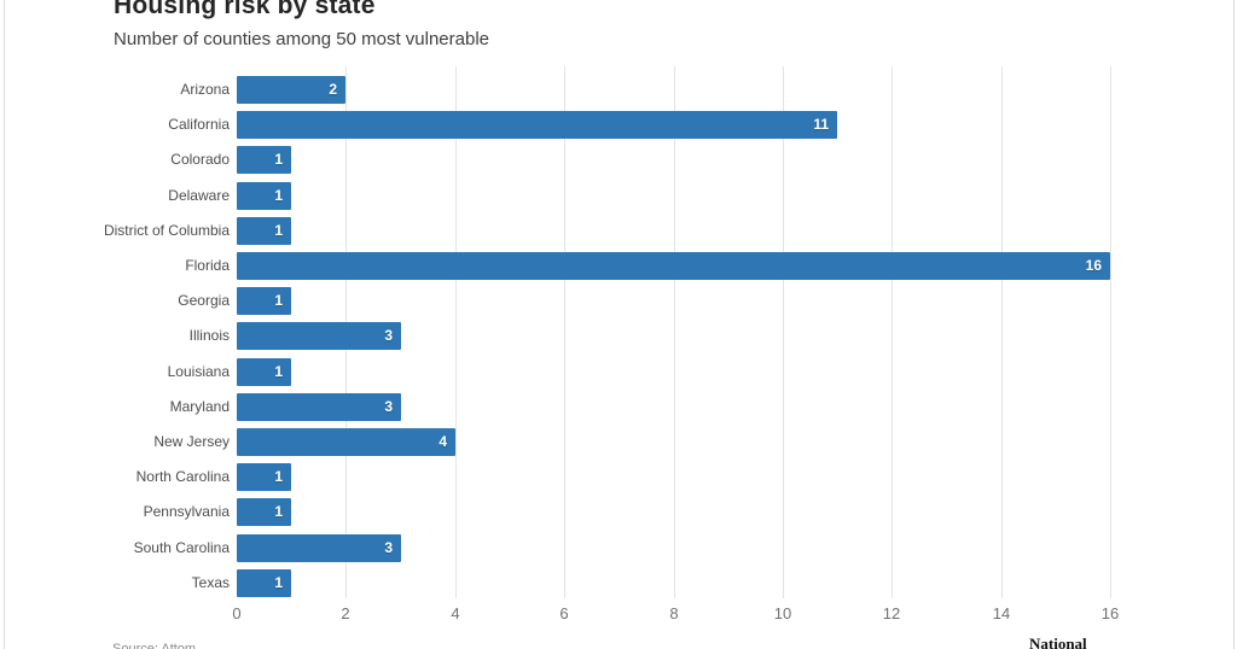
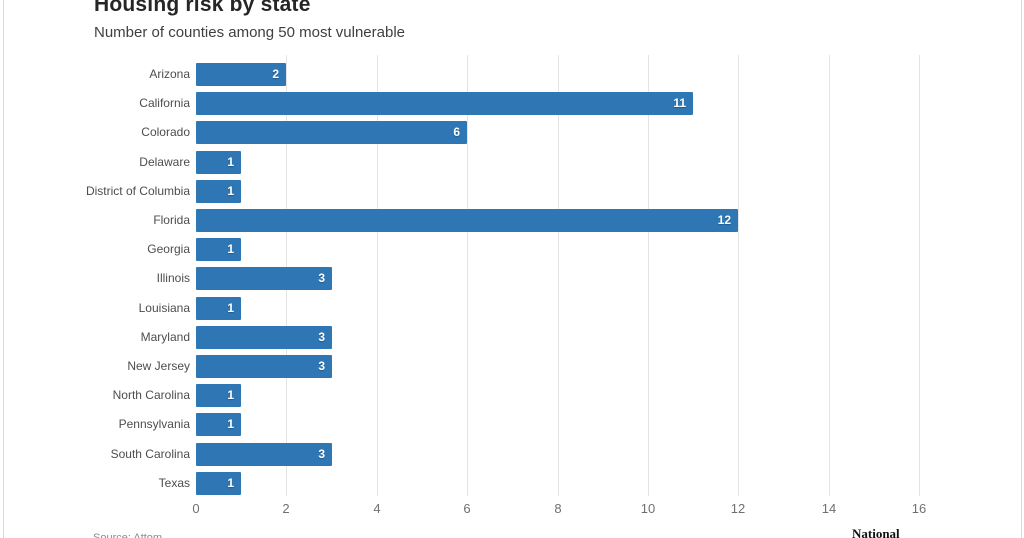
Colorado: 1 -> 6
Florida: 16 -> 12
New Jersey: 4 -> 3
